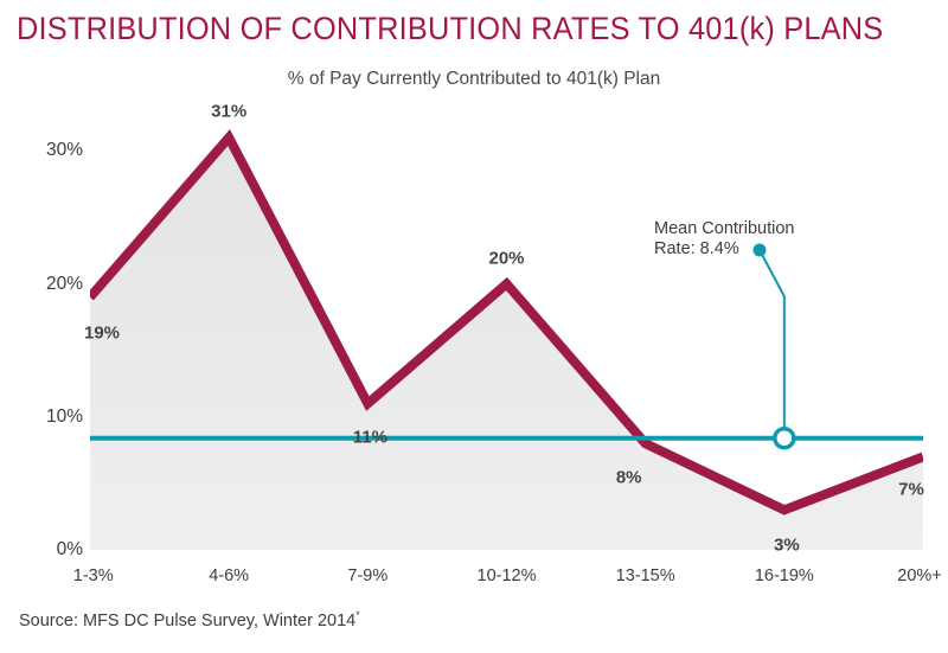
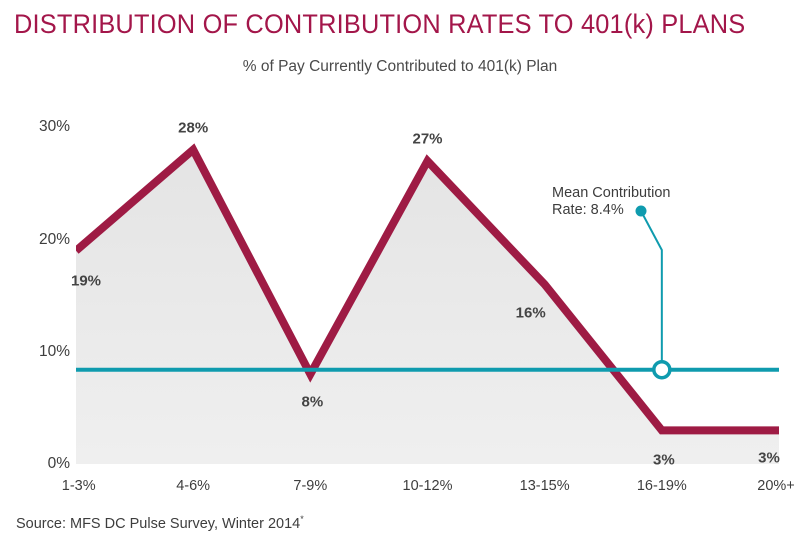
4-6%: 31% -> 28%
7-9%: 11% -> 8%
10-12%: 20% -> 27%
13-15%: 8% -> 16%
20%+: 7% -> 3%
